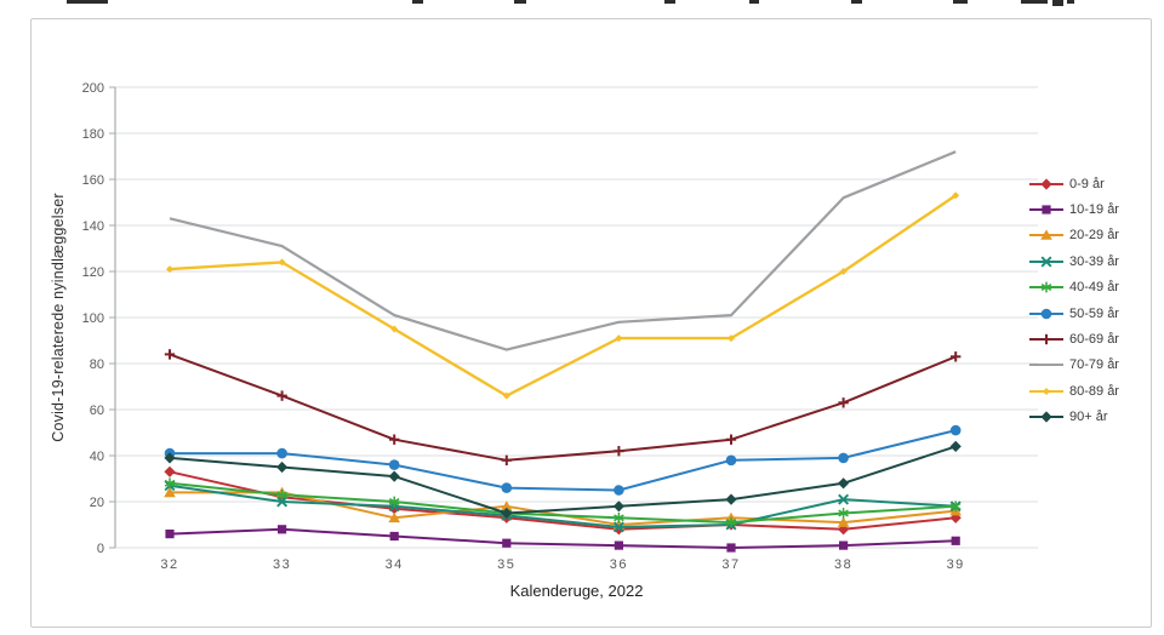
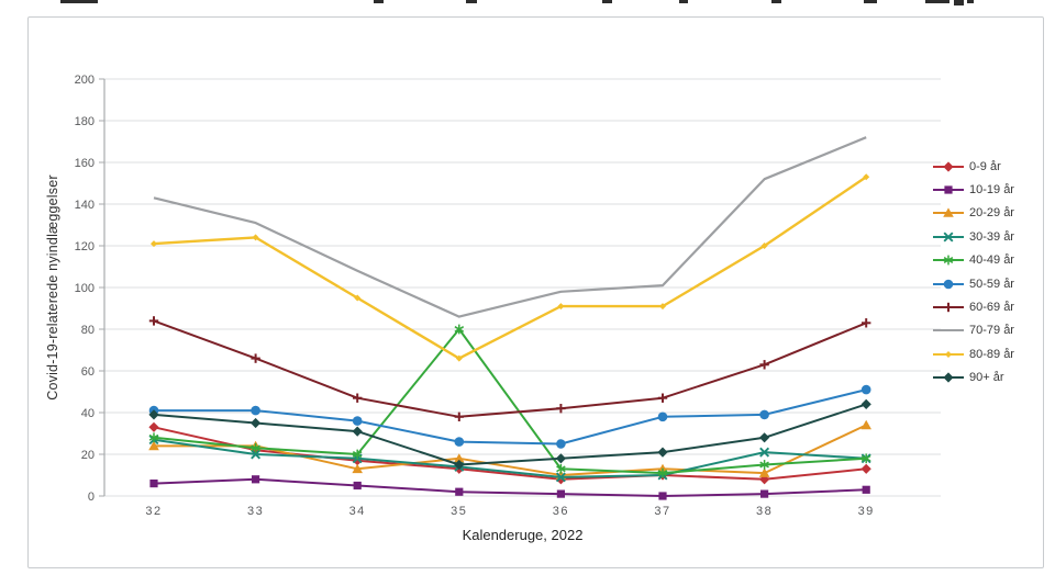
70-79 år/34: 101 -> 108
40-49 år/35: 15 -> 80
20-29 år/39: 16 -> 34
